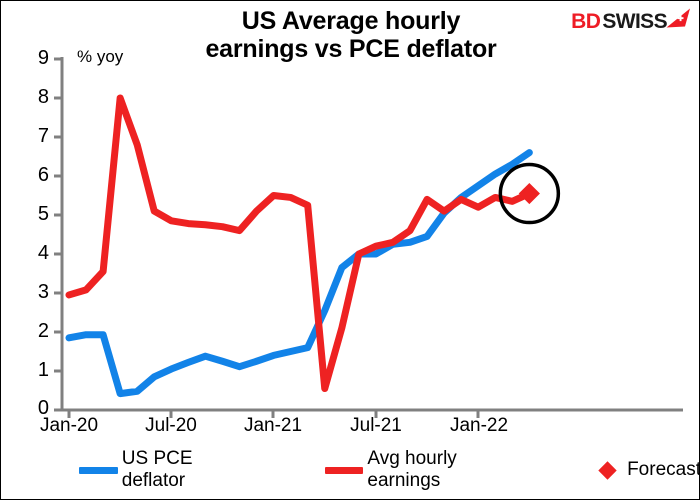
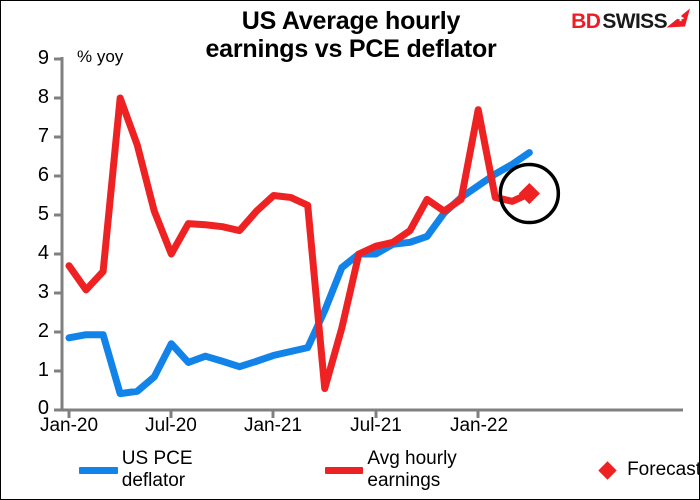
Avg hourly earnings/Jan-20: 3.0 -> 3.7
US PCE deflator/Jul-20: 1.1 -> 1.7
Avg hourly earnings/Jul-20: 4.8 -> 4.0
Avg hourly earnings/Jan-22: 5.2 -> 7.7
